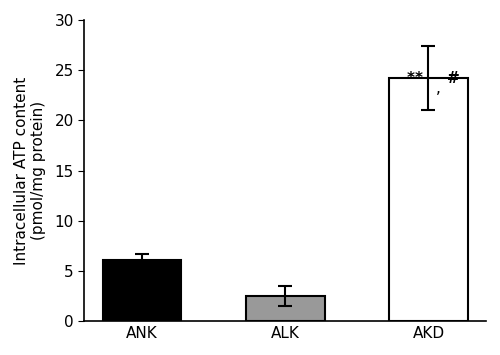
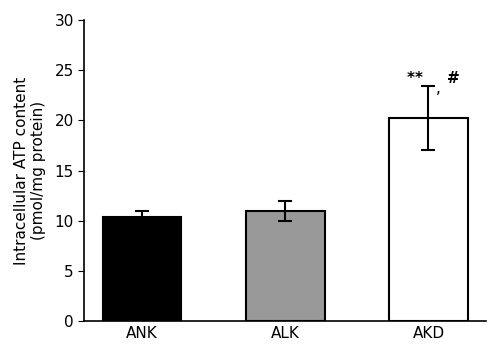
ANK: 6.1 -> 10.4
ALK: 2.5 -> 11.0
AKD: 24.2 -> 20.2
